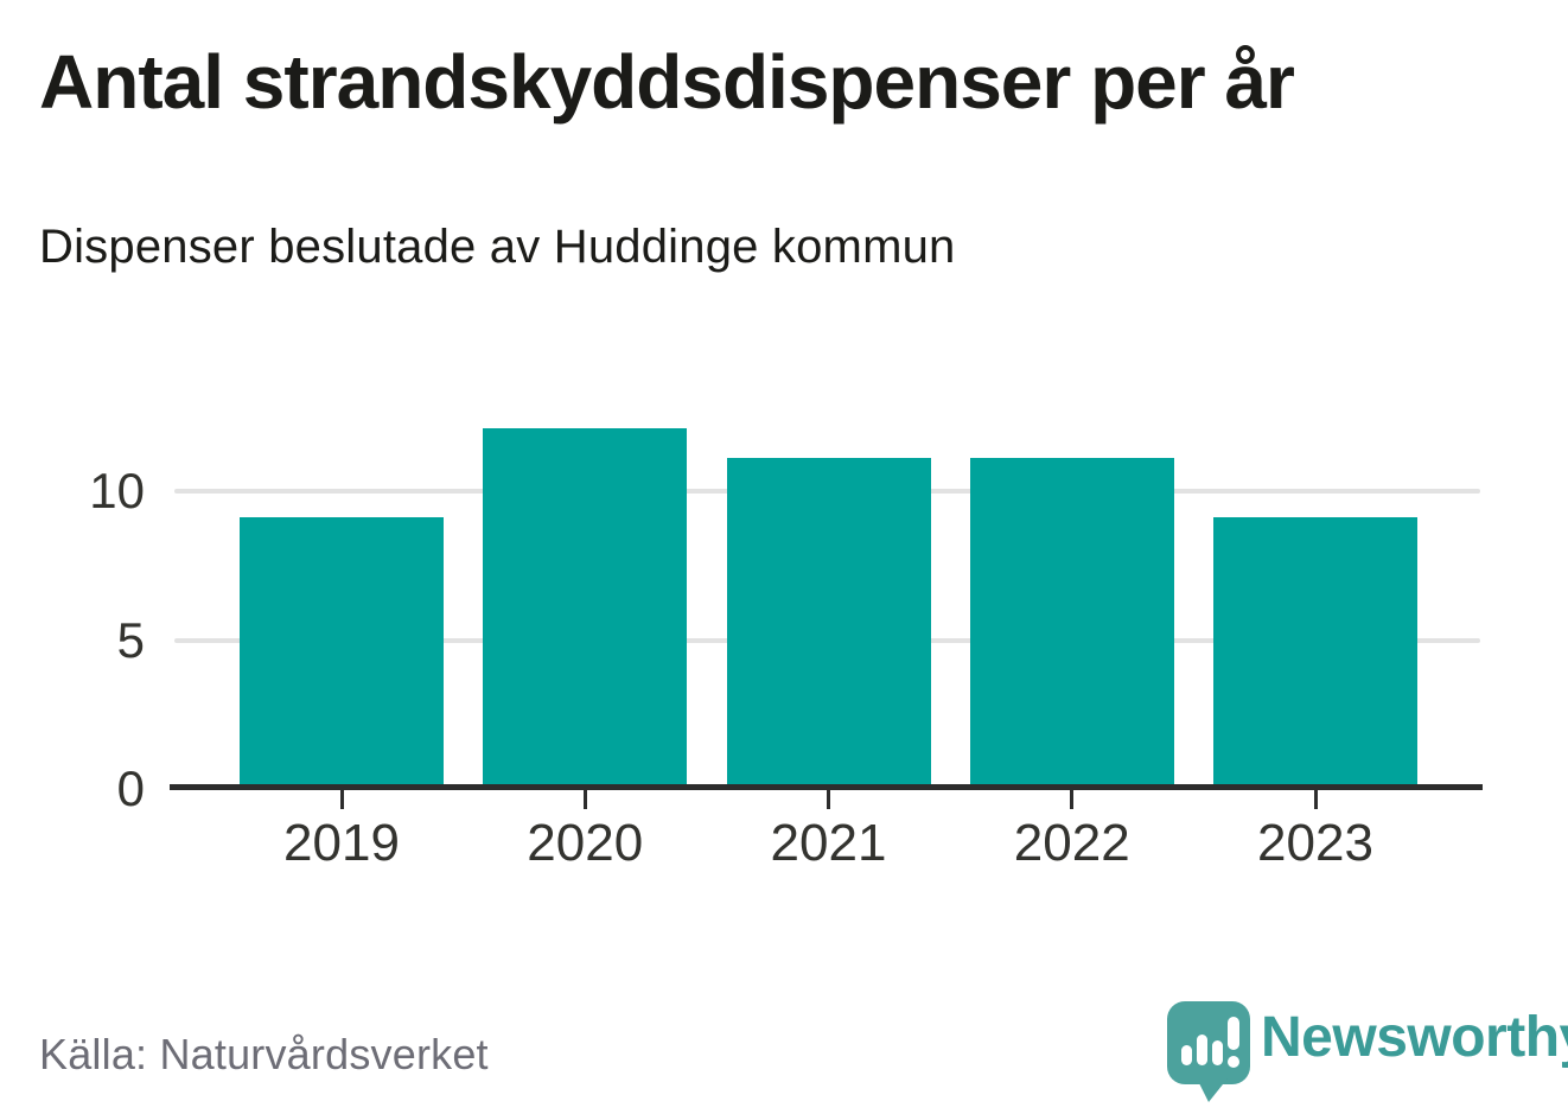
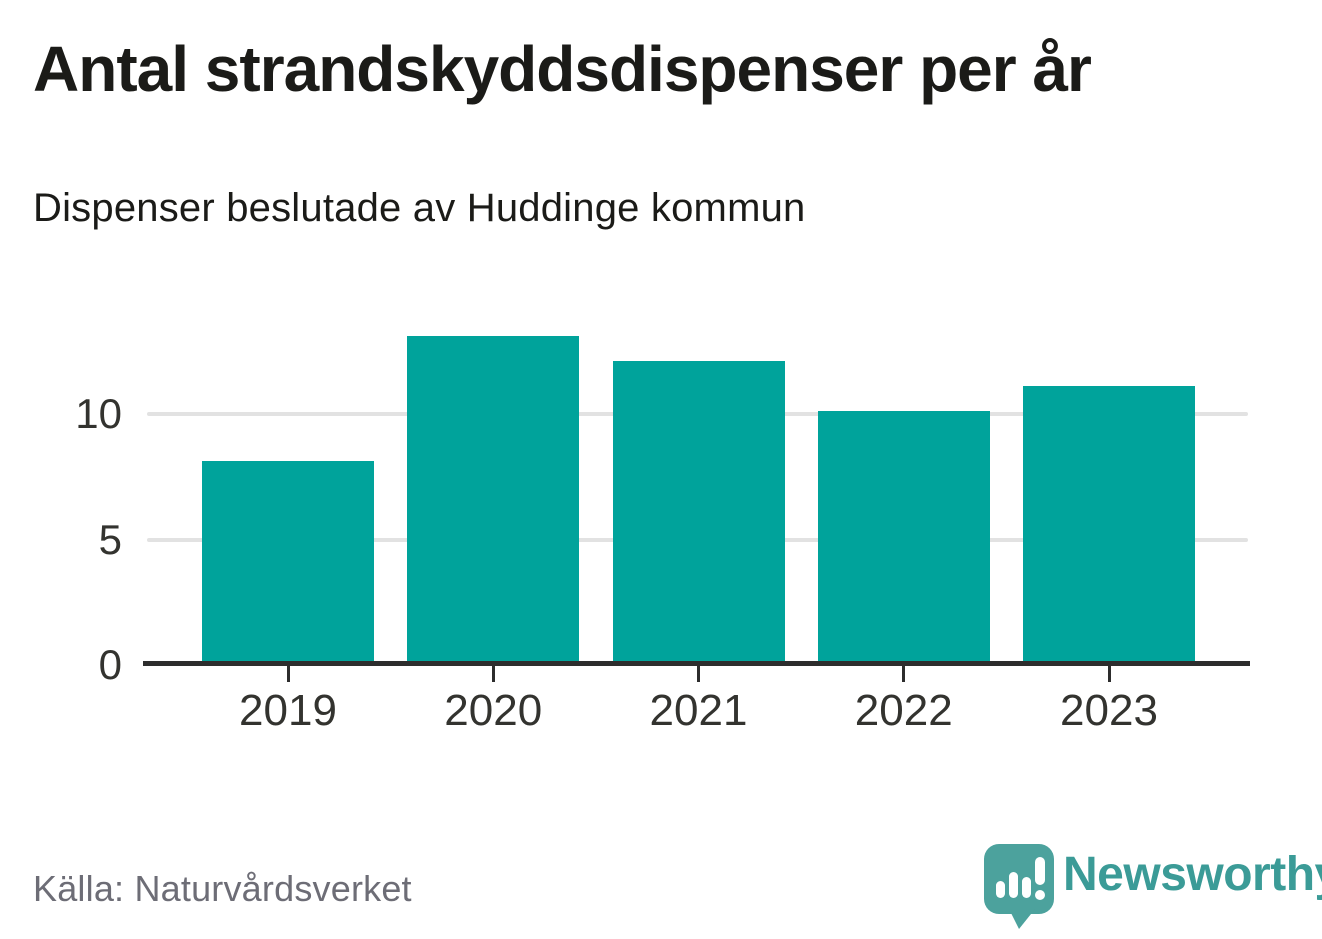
2019: 9 -> 8
2020: 12 -> 13
2021: 11 -> 12
2022: 11 -> 10
2023: 9 -> 11
